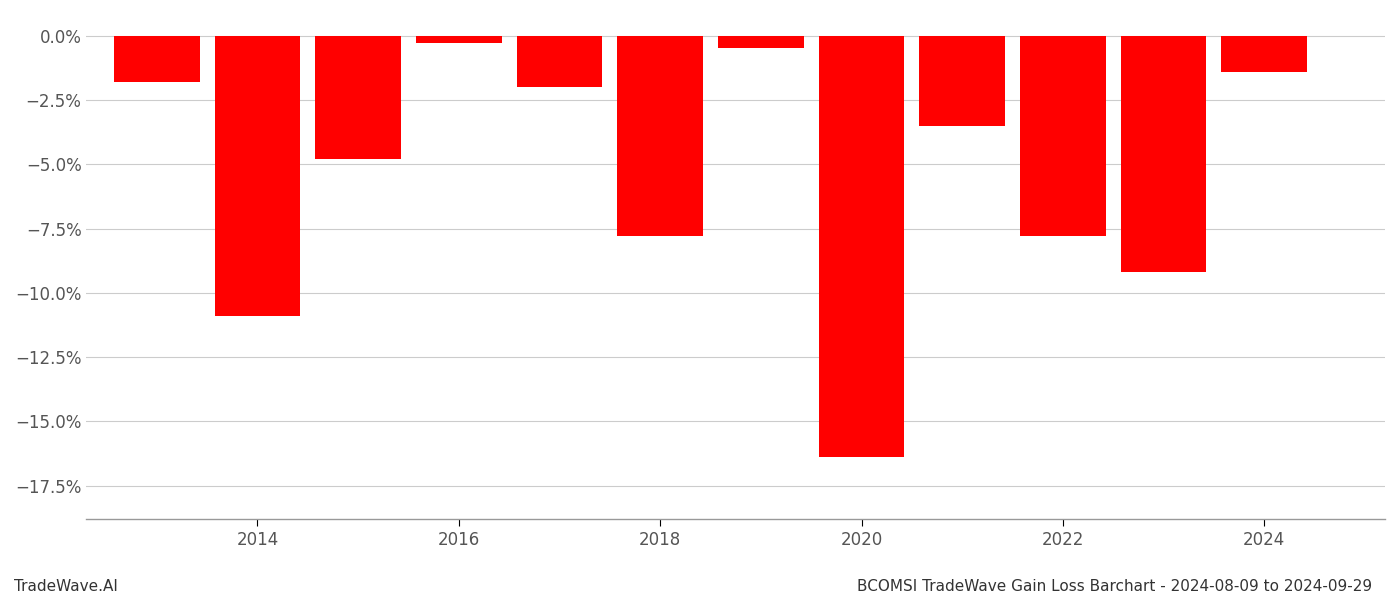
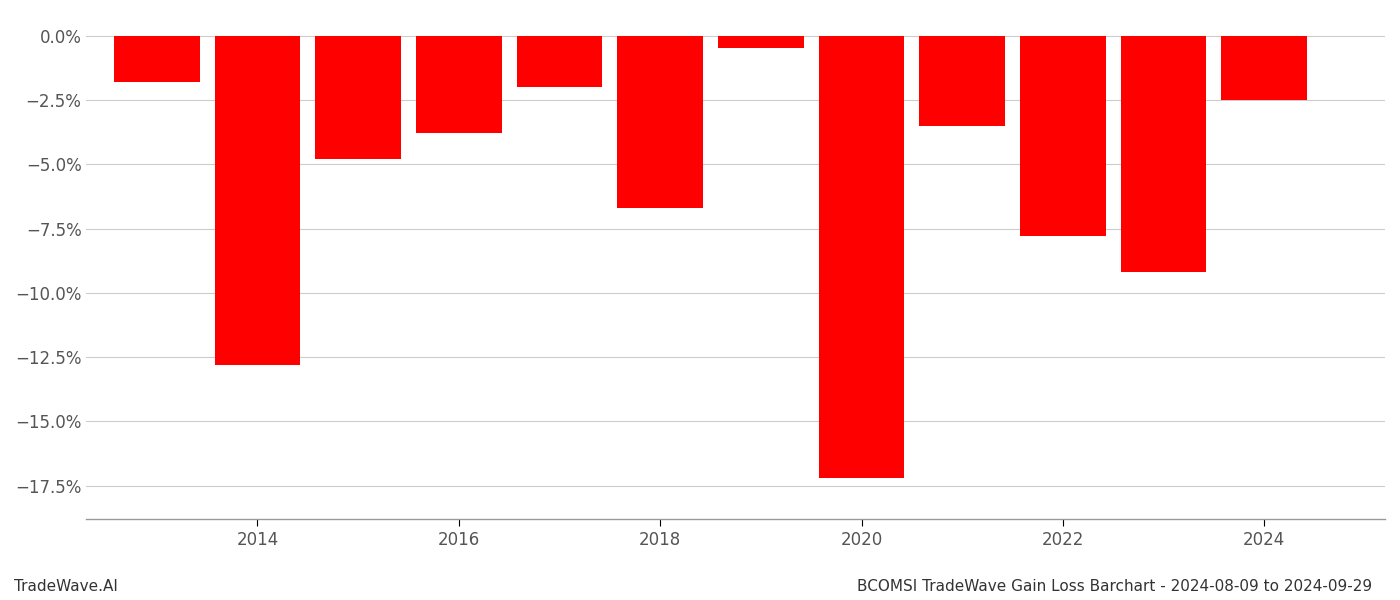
2014: -10.9% -> -12.8%
2016: -0.3% -> -3.8%
2018: -7.8% -> -6.7%
2020: -16.4% -> -17.2%
2024: -1.4% -> -2.5%
